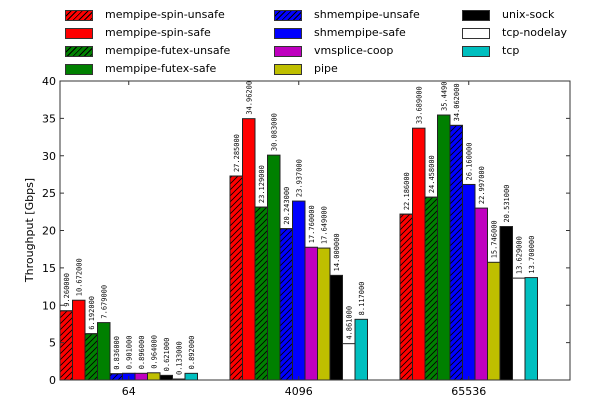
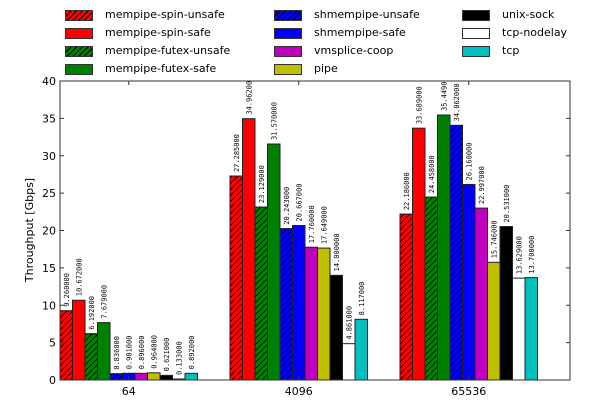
mempipe-futex-safe/4096: 30.083000 -> 31.570000
shmempipe-safe/4096: 23.937000 -> 20.667000
